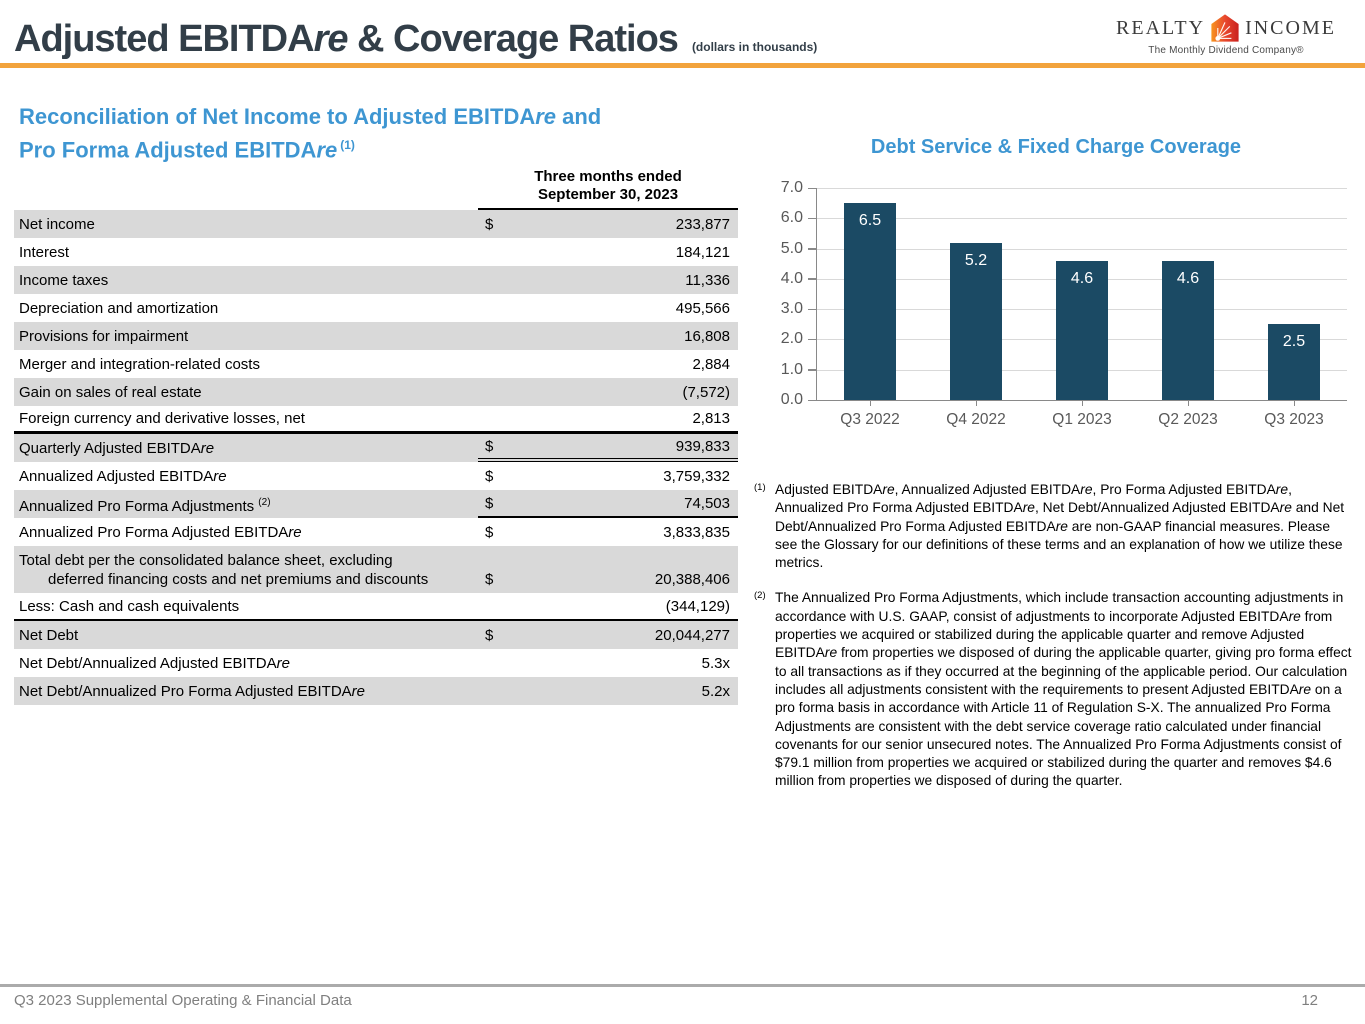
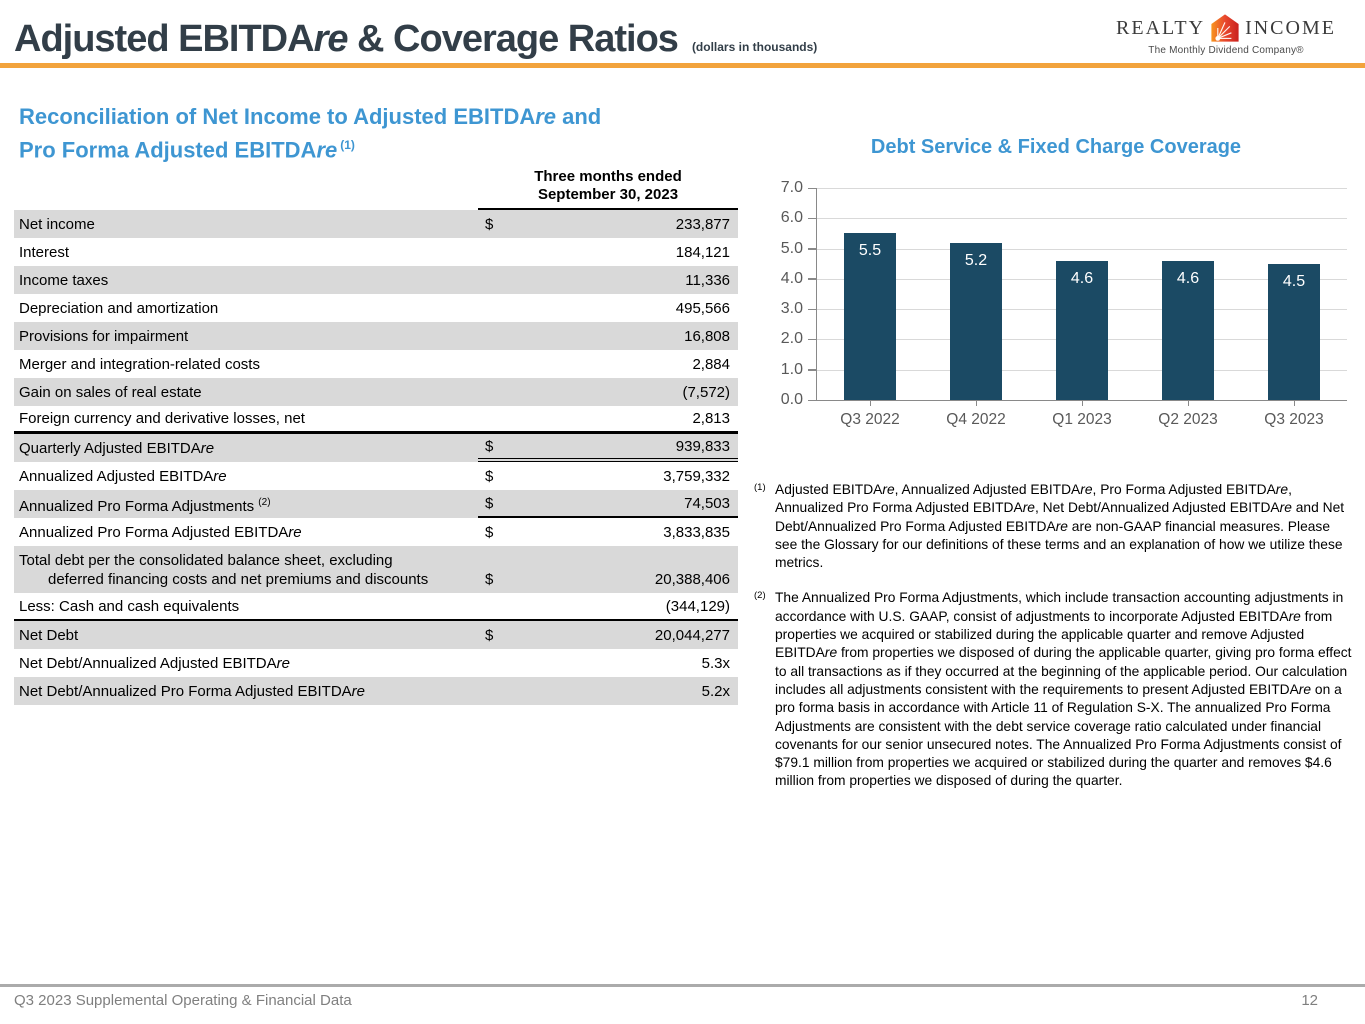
Q3 2022: 6.5 -> 5.5
Q3 2023: 2.5 -> 4.5
